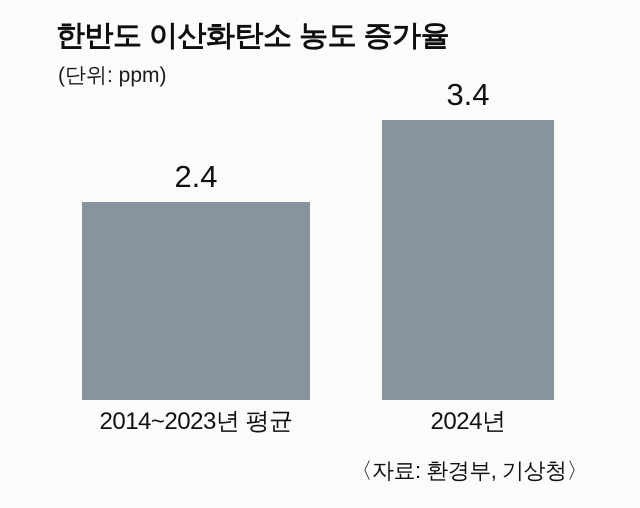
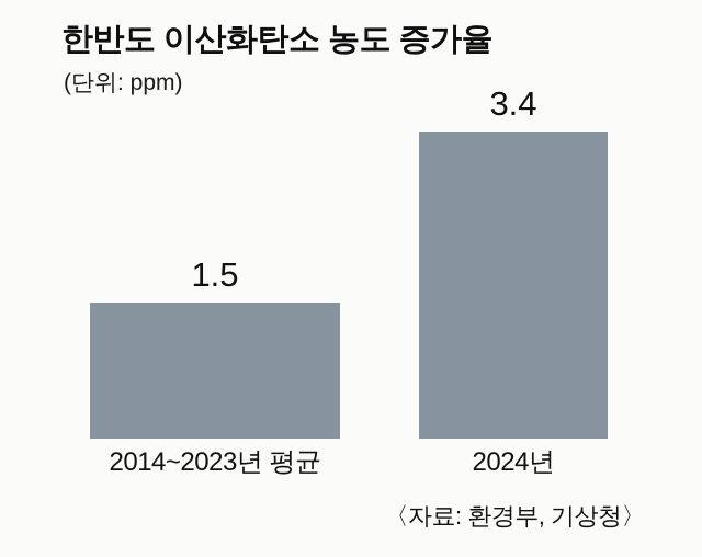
2014~2023년 평균: 2.4 -> 1.5
